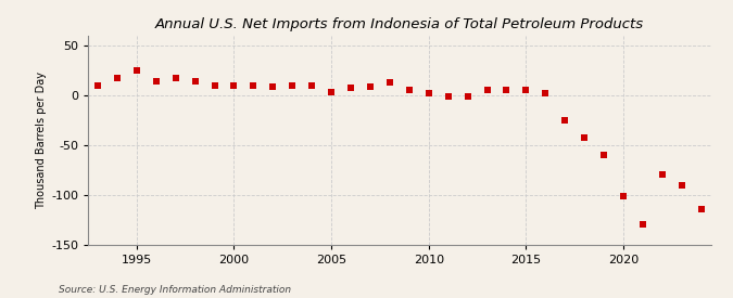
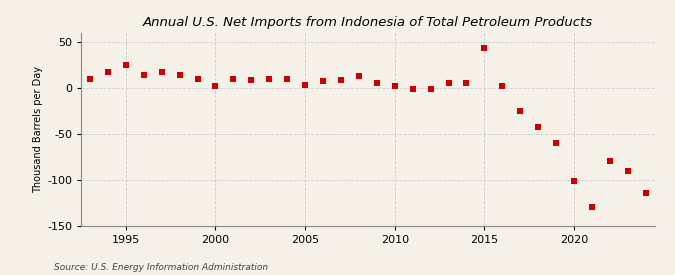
2000: 10 -> 2
2015: 5 -> 44
